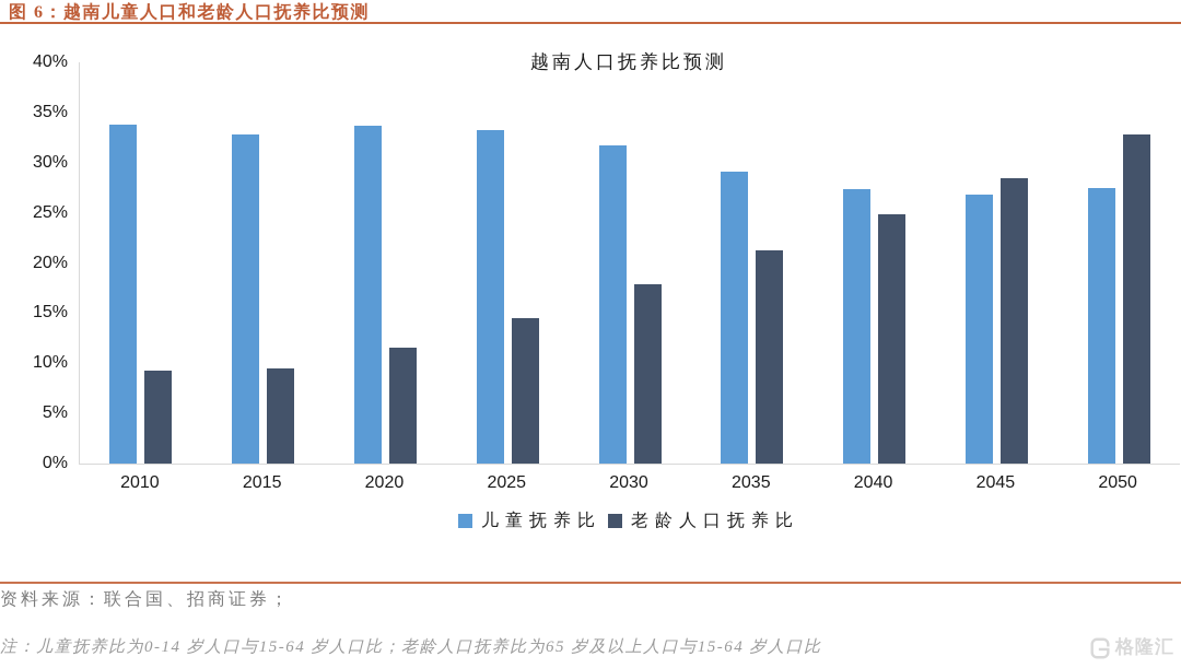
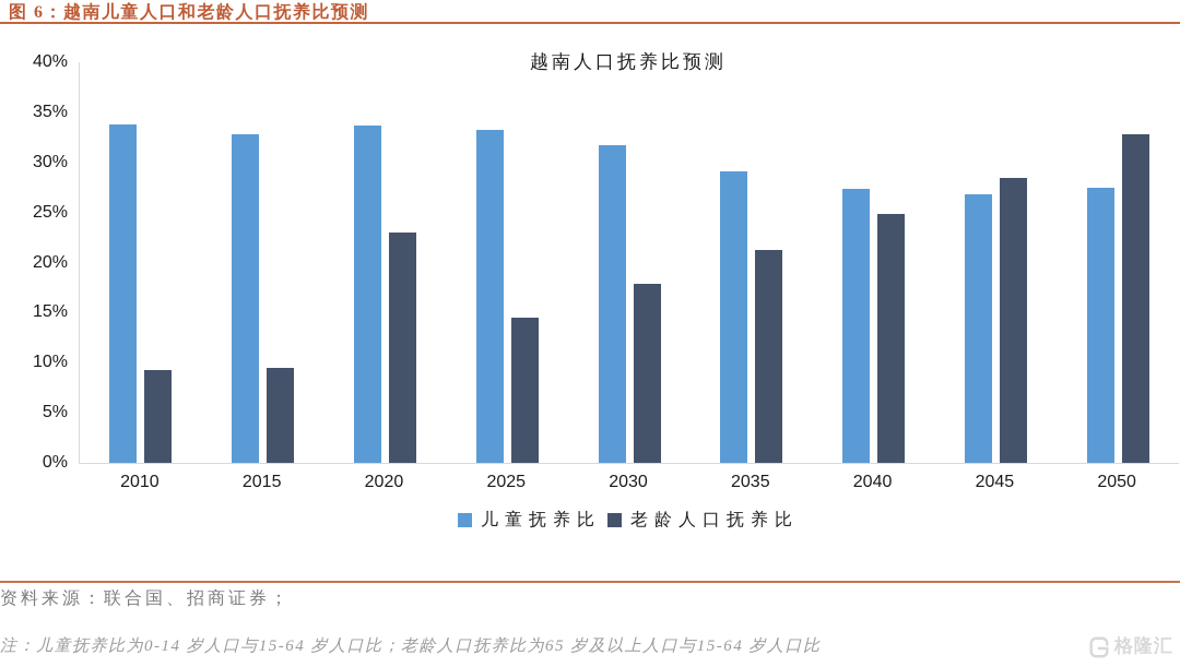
老龄人口抚养比/2020: 12% -> 23%
